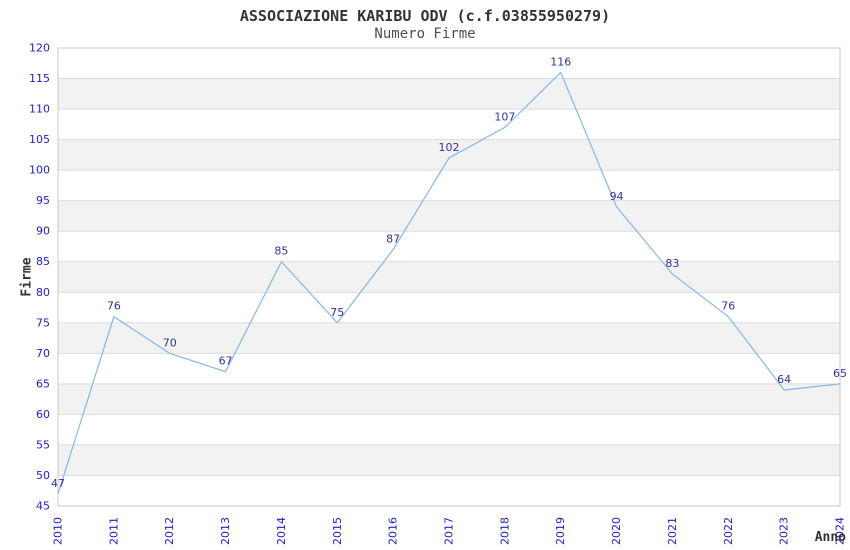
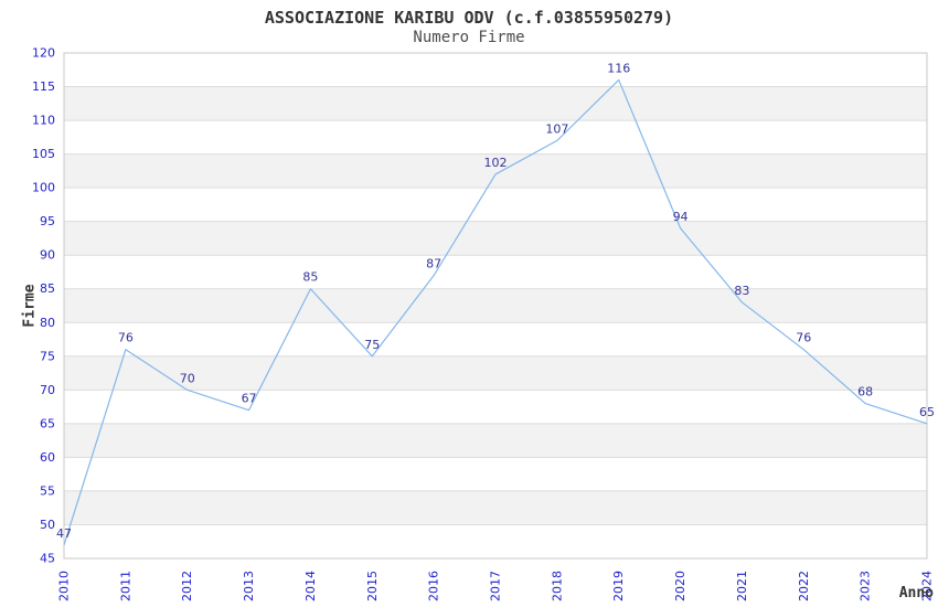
2023: 64 -> 68
